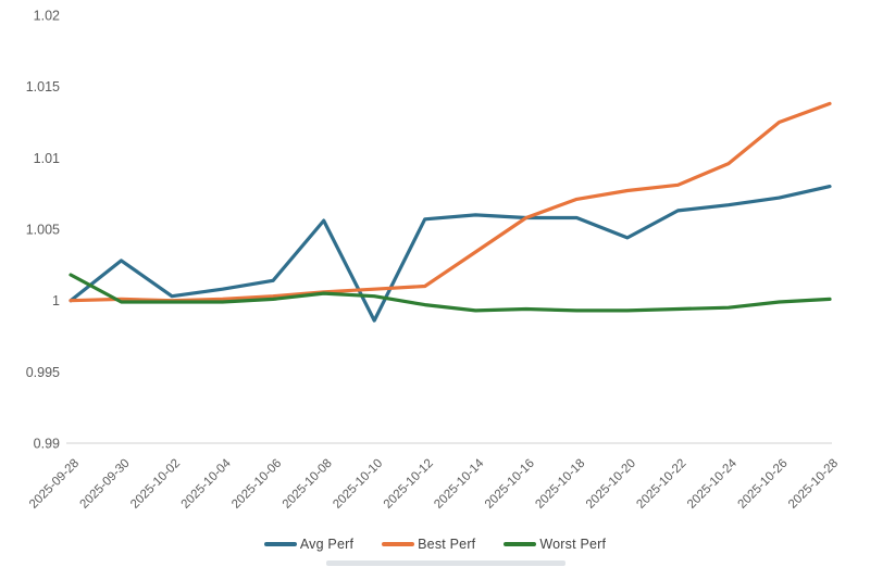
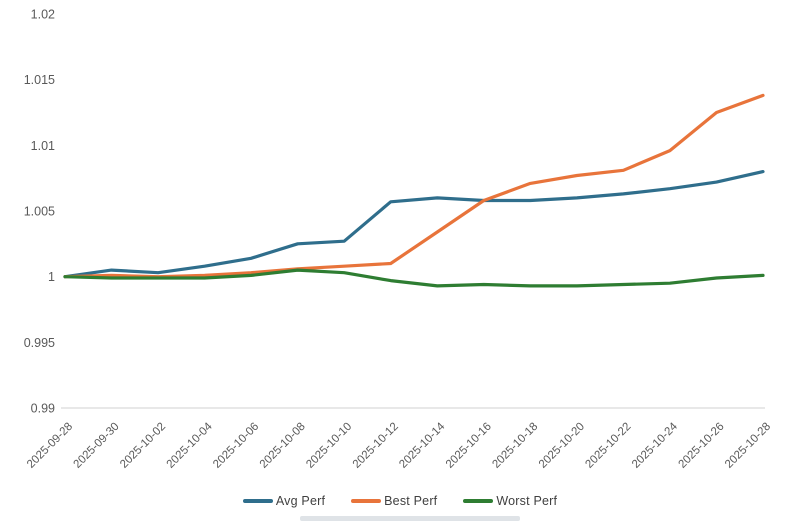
Worst Perf/2025-09-28: 1.0018 -> 1.0000
Avg Perf/2025-09-30: 1.0028 -> 1.0005
Avg Perf/2025-10-08: 1.0056 -> 1.0025
Avg Perf/2025-10-10: 0.9986 -> 1.0027
Avg Perf/2025-10-20: 1.0044 -> 1.0060
